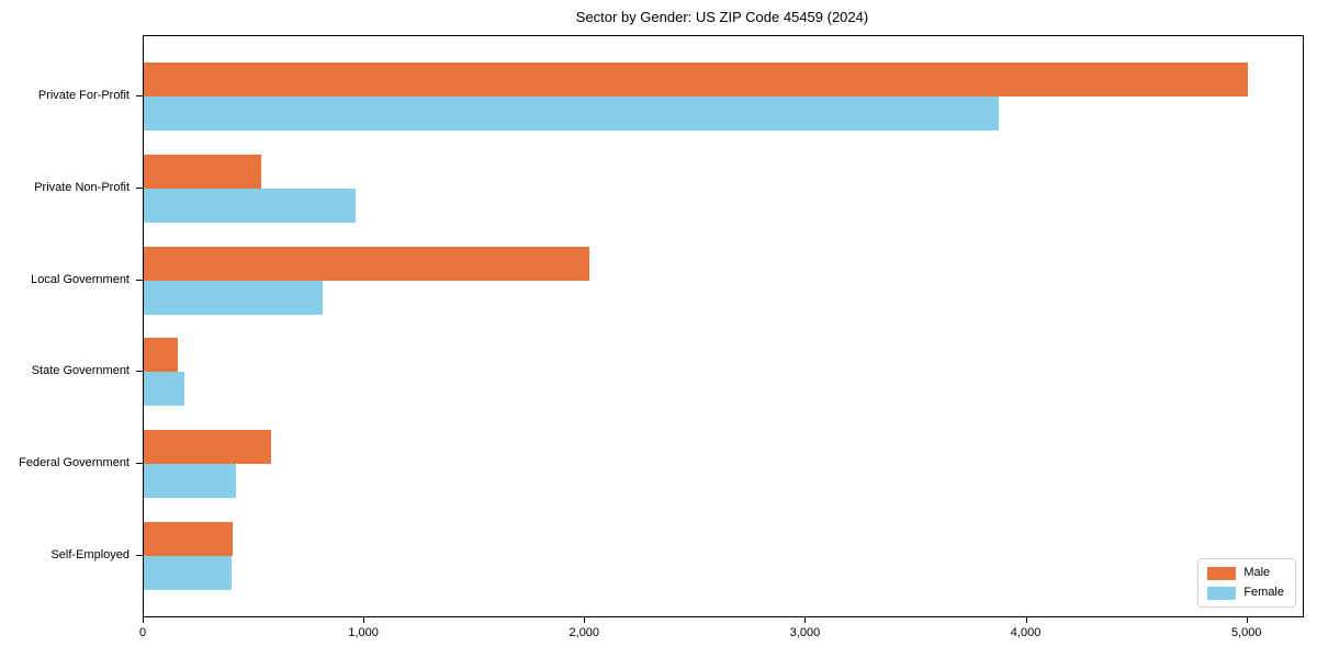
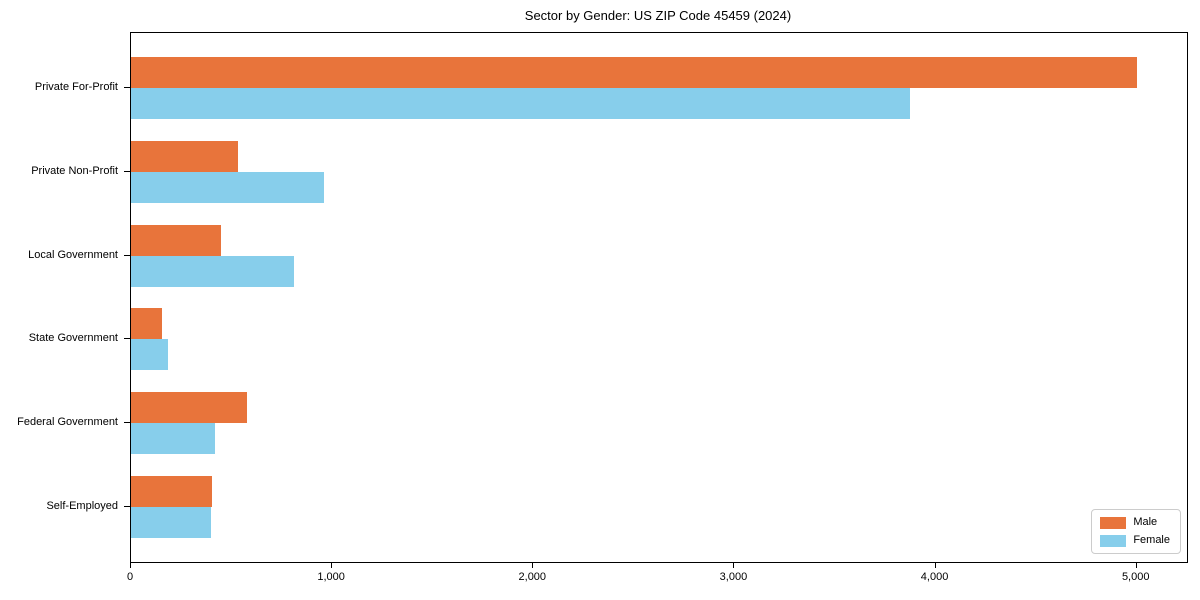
Male/Local Government: 2020 -> 440
